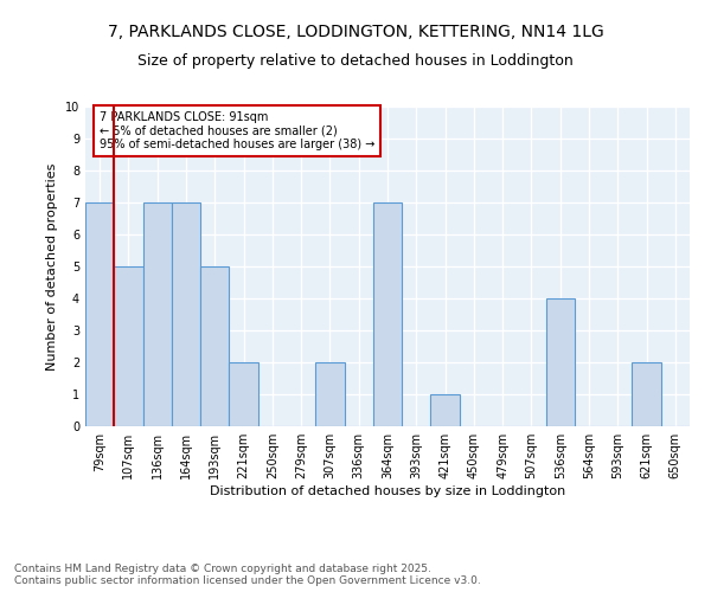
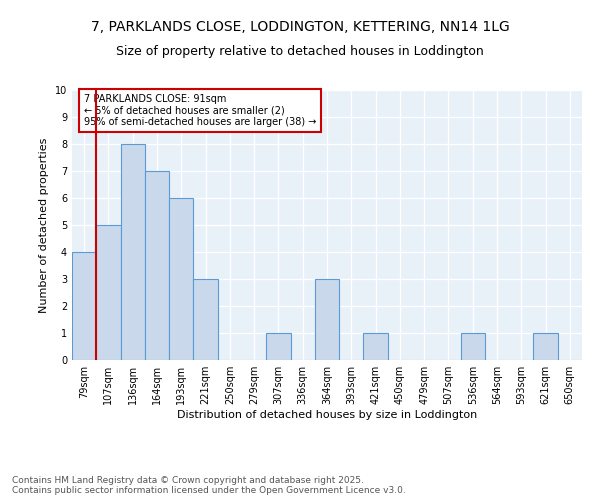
79sqm: 7 -> 4
136sqm: 7 -> 8
193sqm: 5 -> 6
221sqm: 2 -> 3
307sqm: 2 -> 1
364sqm: 7 -> 3
536sqm: 4 -> 1
621sqm: 2 -> 1
